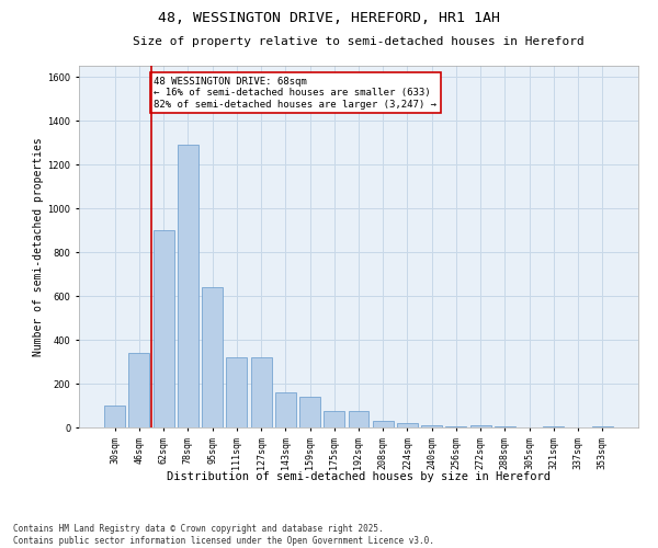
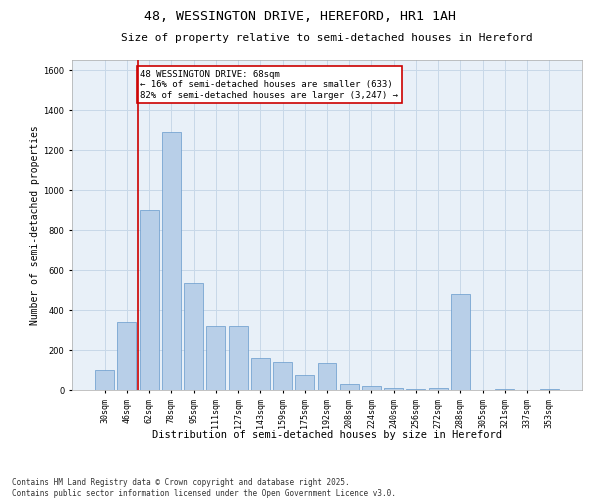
95sqm: 640 -> 535
192sqm: 75 -> 135
288sqm: 5 -> 480
